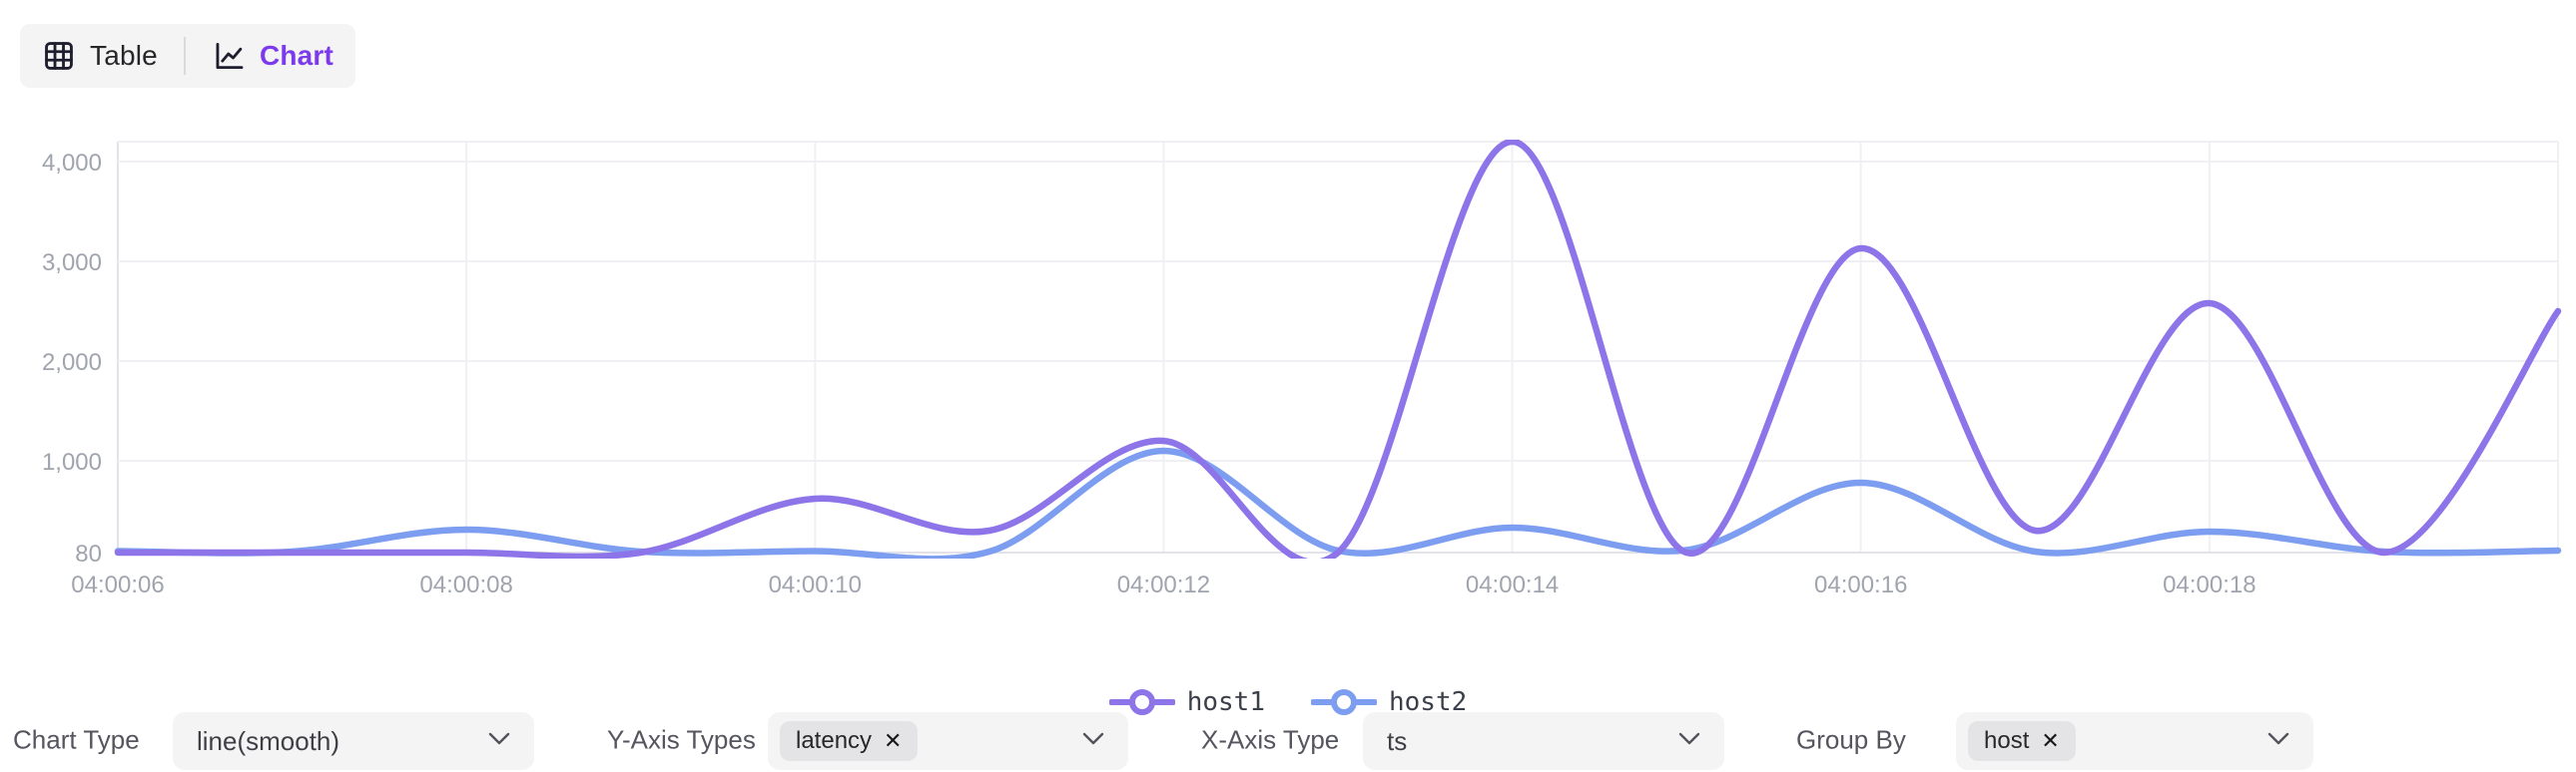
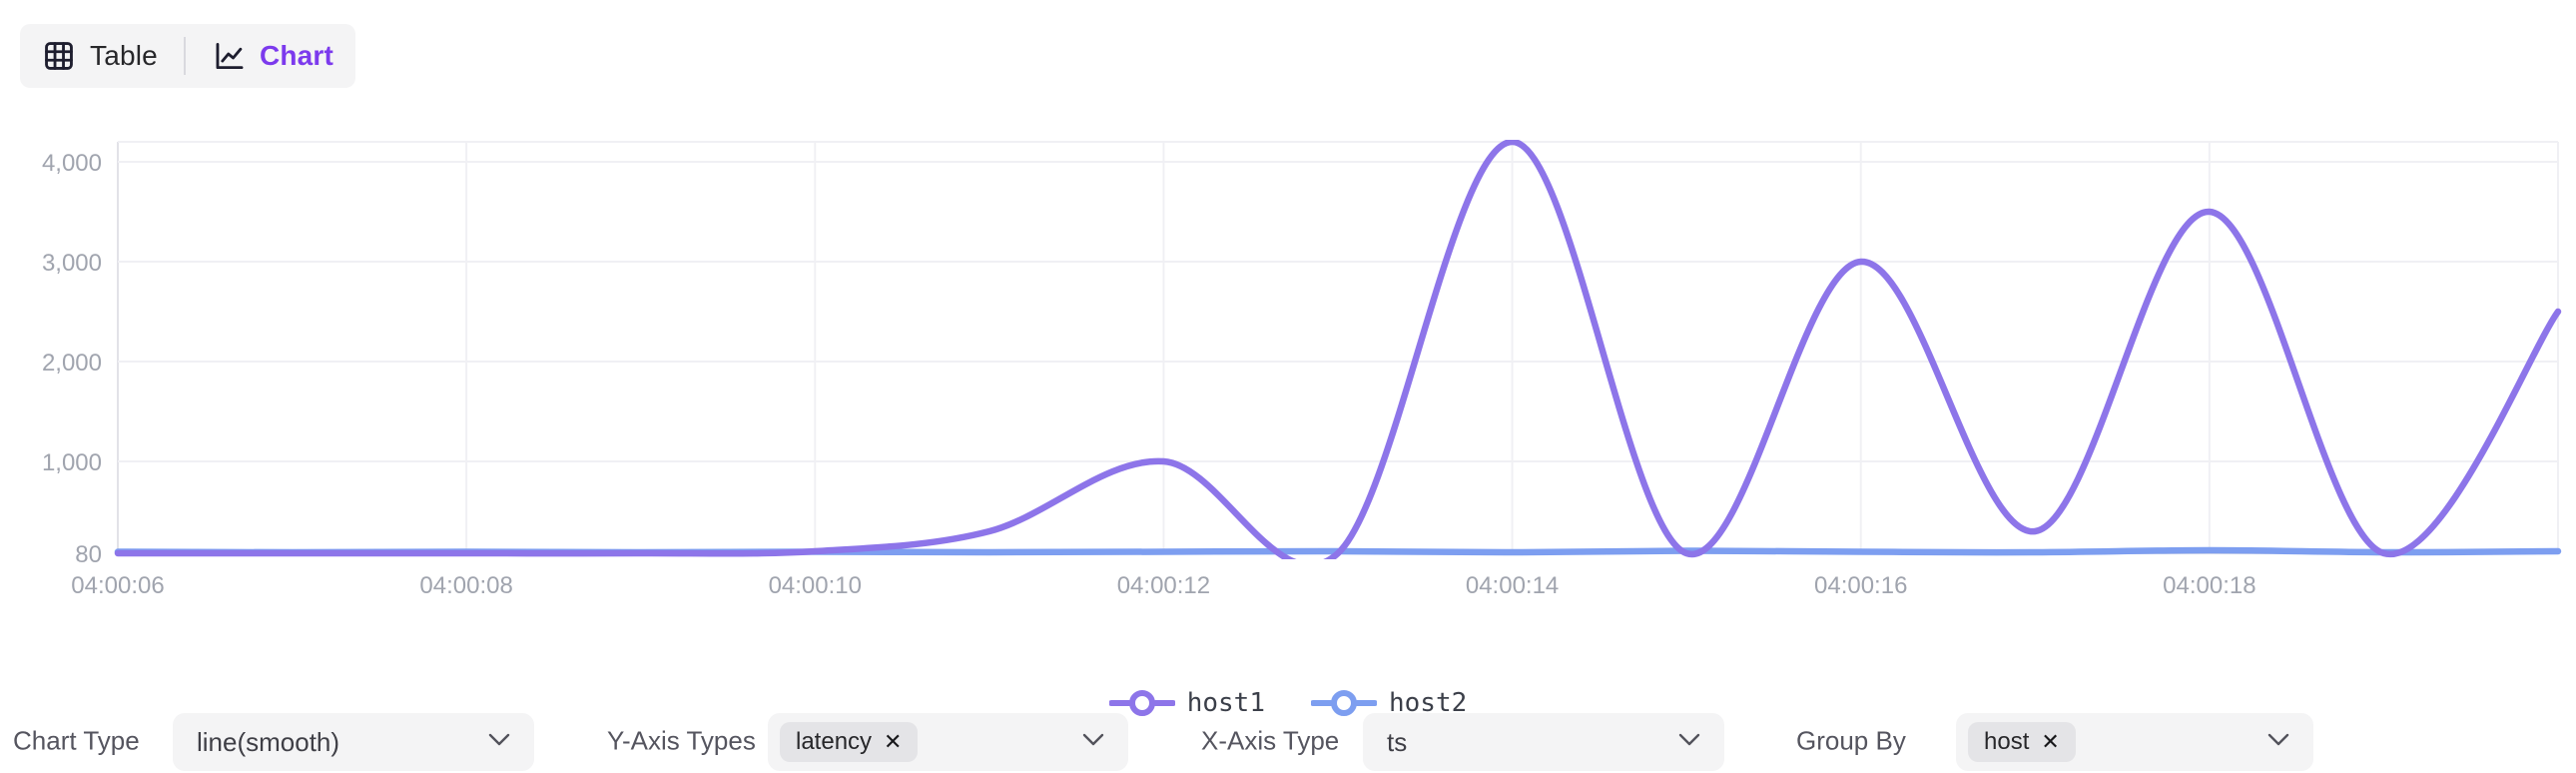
host2/04:00:08: 310 -> 100
host1/04:00:10: 620 -> 100
host1/04:00:12: 1200 -> 1000
host2/04:00:12: 1100 -> 100
host2/04:00:14: 330 -> 90
host1/04:00:16: 3130 -> 3000
host2/04:00:16: 780 -> 100
host1/04:00:18: 2580 -> 3500
host2/04:00:18: 290 -> 110
